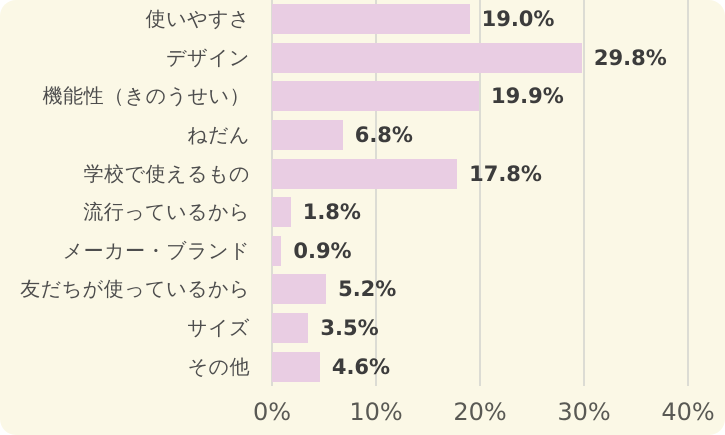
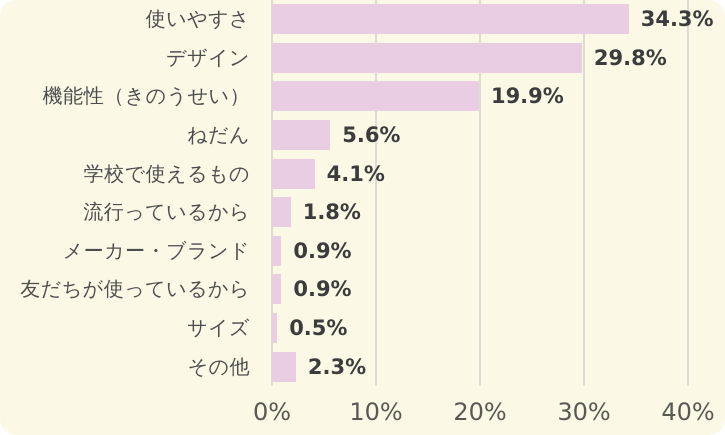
使いやすさ: 19.0% -> 34.3%
ねだん: 6.8% -> 5.6%
学校で使えるもの: 17.8% -> 4.1%
友だちが使っているから: 5.2% -> 0.9%
サイズ: 3.5% -> 0.5%
その他: 4.6% -> 2.3%
